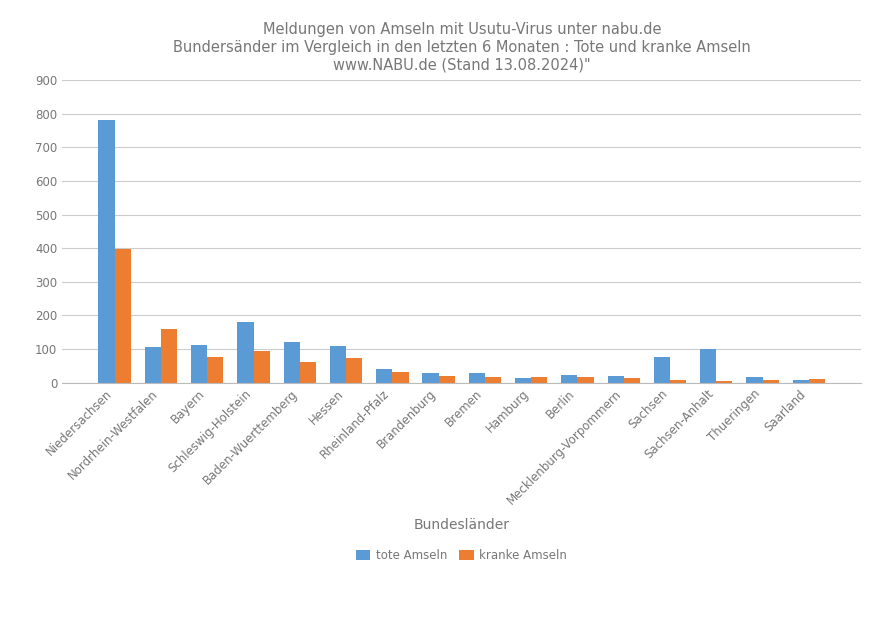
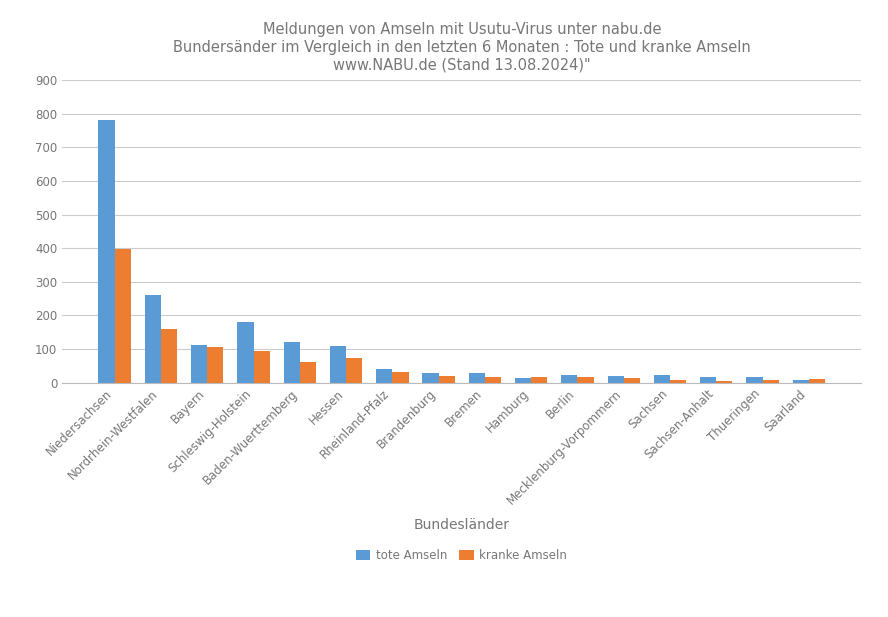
tote Amseln/Nordrhein-Westfalen: 105 -> 262
kranke Amseln/Bayern: 75 -> 106
tote Amseln/Sachsen: 75 -> 22
tote Amseln/Sachsen-Anhalt: 100 -> 17
